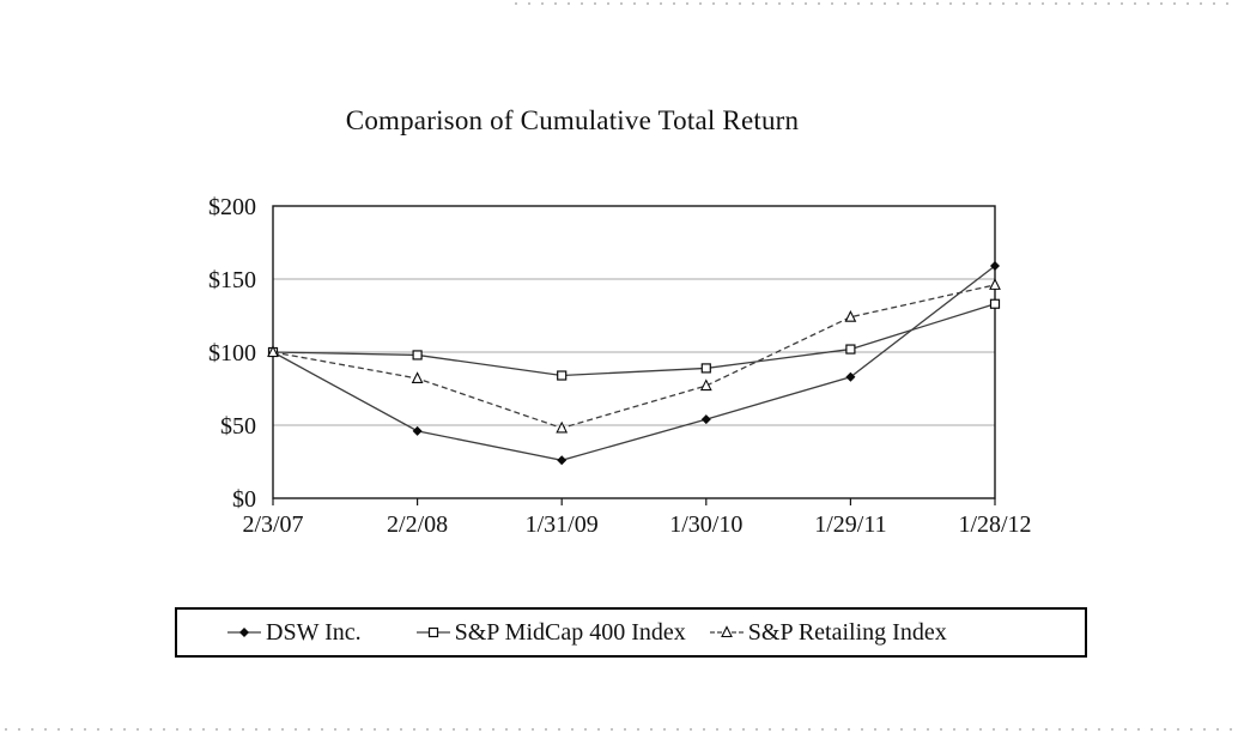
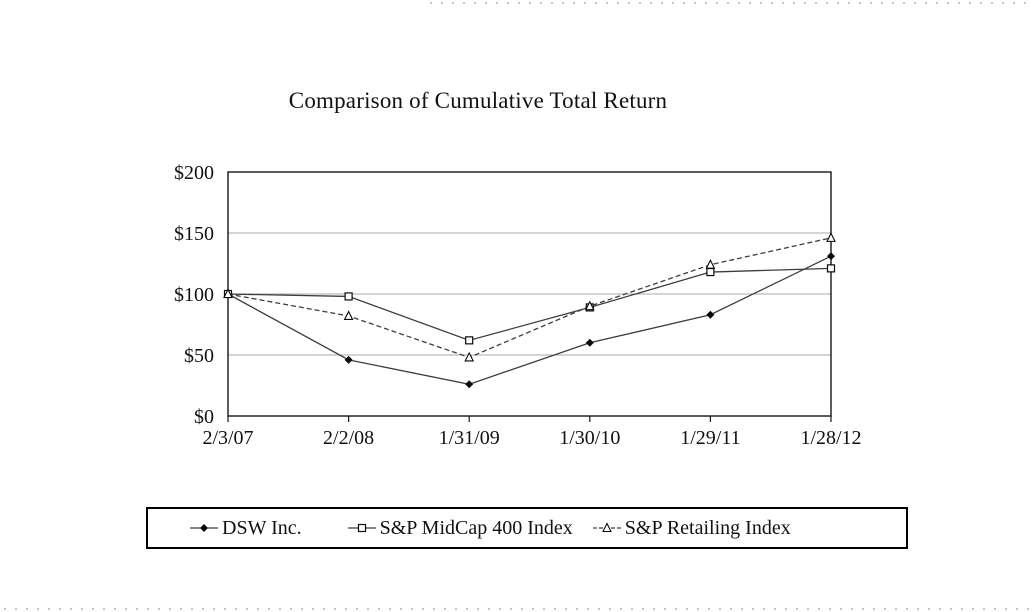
S&P MidCap 400 Index/1/31/09: $84 -> $62
DSW Inc./1/30/10: $54 -> $60
S&P Retailing Index/1/30/10: $77 -> $90
S&P MidCap 400 Index/1/29/11: $102 -> $118
DSW Inc./1/28/12: $159 -> $131
S&P MidCap 400 Index/1/28/12: $133 -> $121
